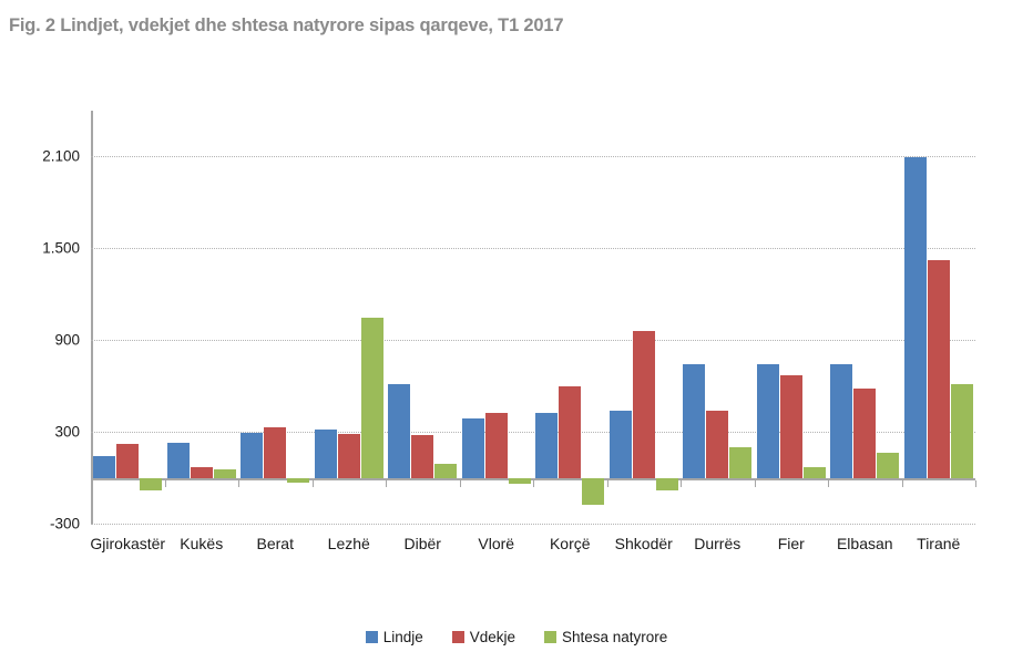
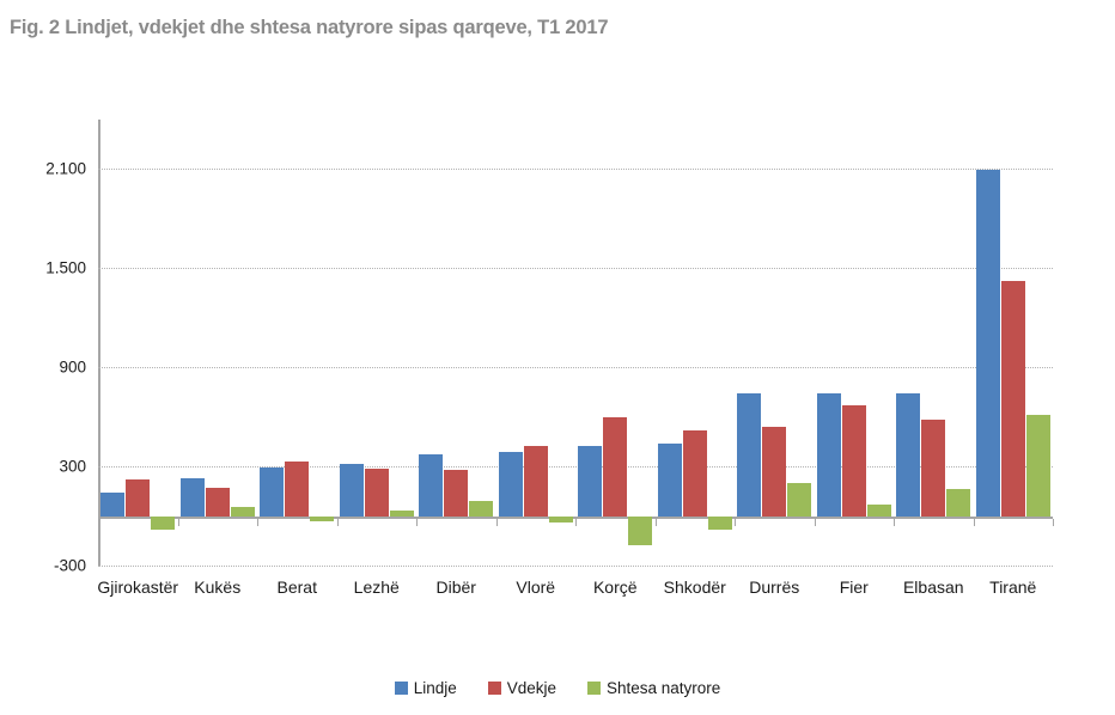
Vdekje/Kukës: 70 -> 170
Shtesa natyrore/Lezhë: 1050 -> 30
Lindje/Dibër: 610 -> 370
Vdekje/Shkodër: 960 -> 520
Vdekje/Durrës: 440 -> 540
